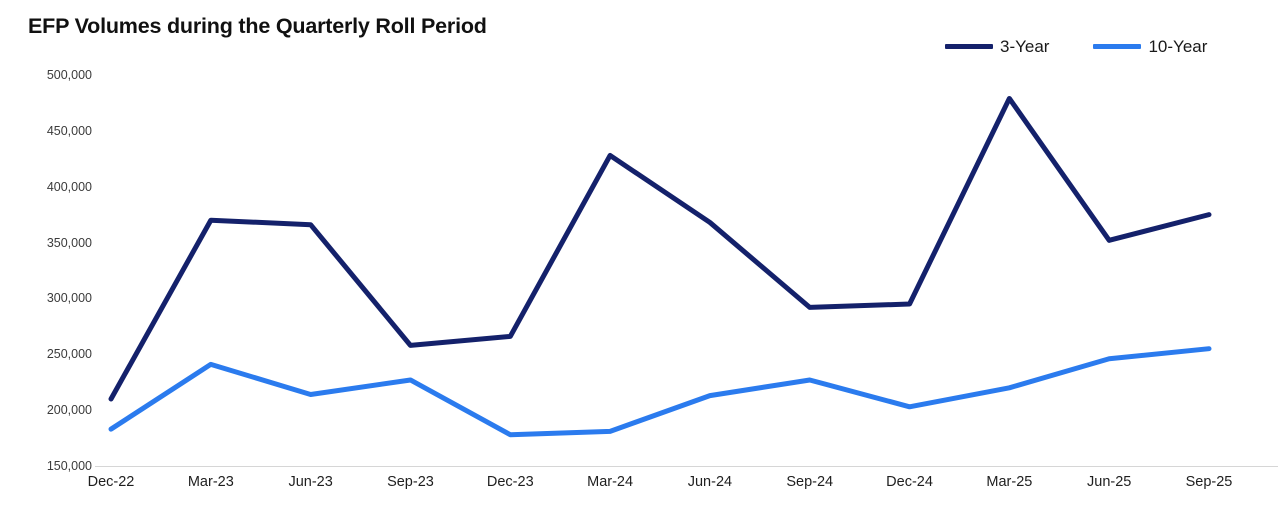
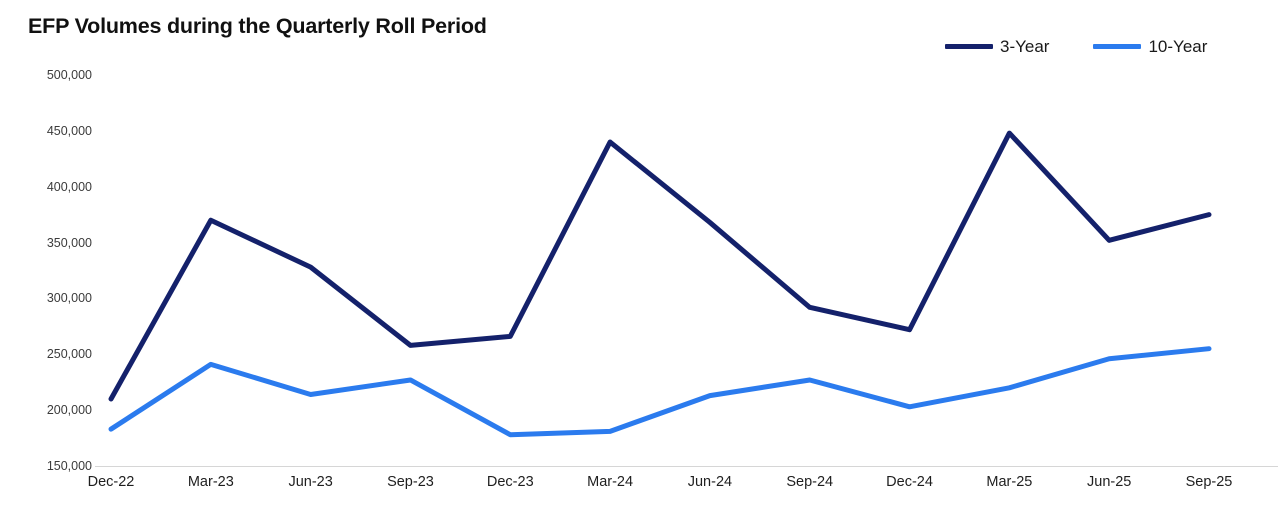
3-Year/Jun-23: 366000 -> 328000
3-Year/Mar-24: 428000 -> 440000
3-Year/Dec-24: 295000 -> 272000
3-Year/Mar-25: 479000 -> 448000
